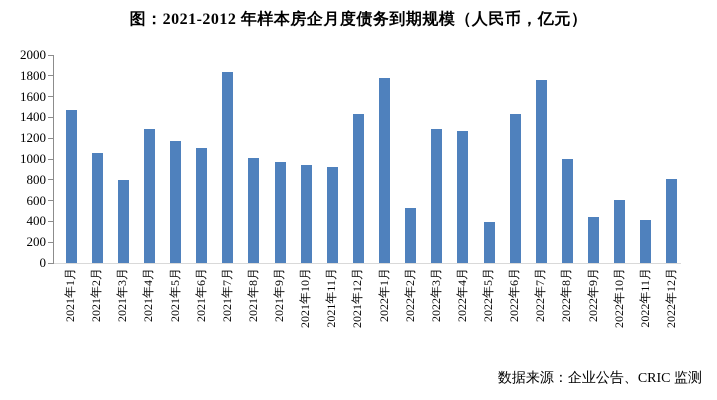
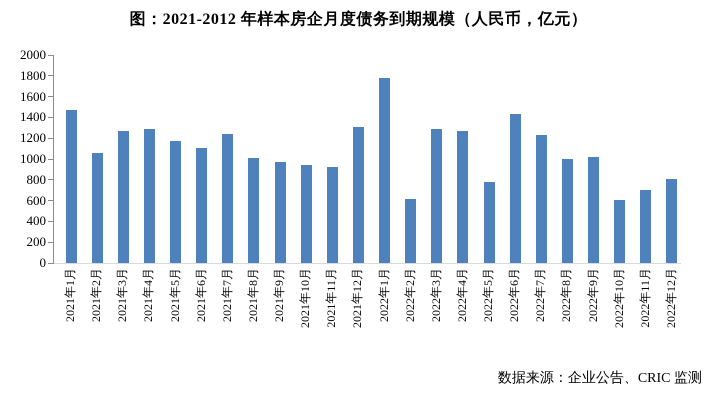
2021年3月: 800 -> 1270
2021年7月: 1840 -> 1240
2021年12月: 1430 -> 1310
2022年2月: 530 -> 620
2022年5月: 390 -> 780
2022年7月: 1760 -> 1240
2022年9月: 440 -> 1020
2022年11月: 410 -> 700
